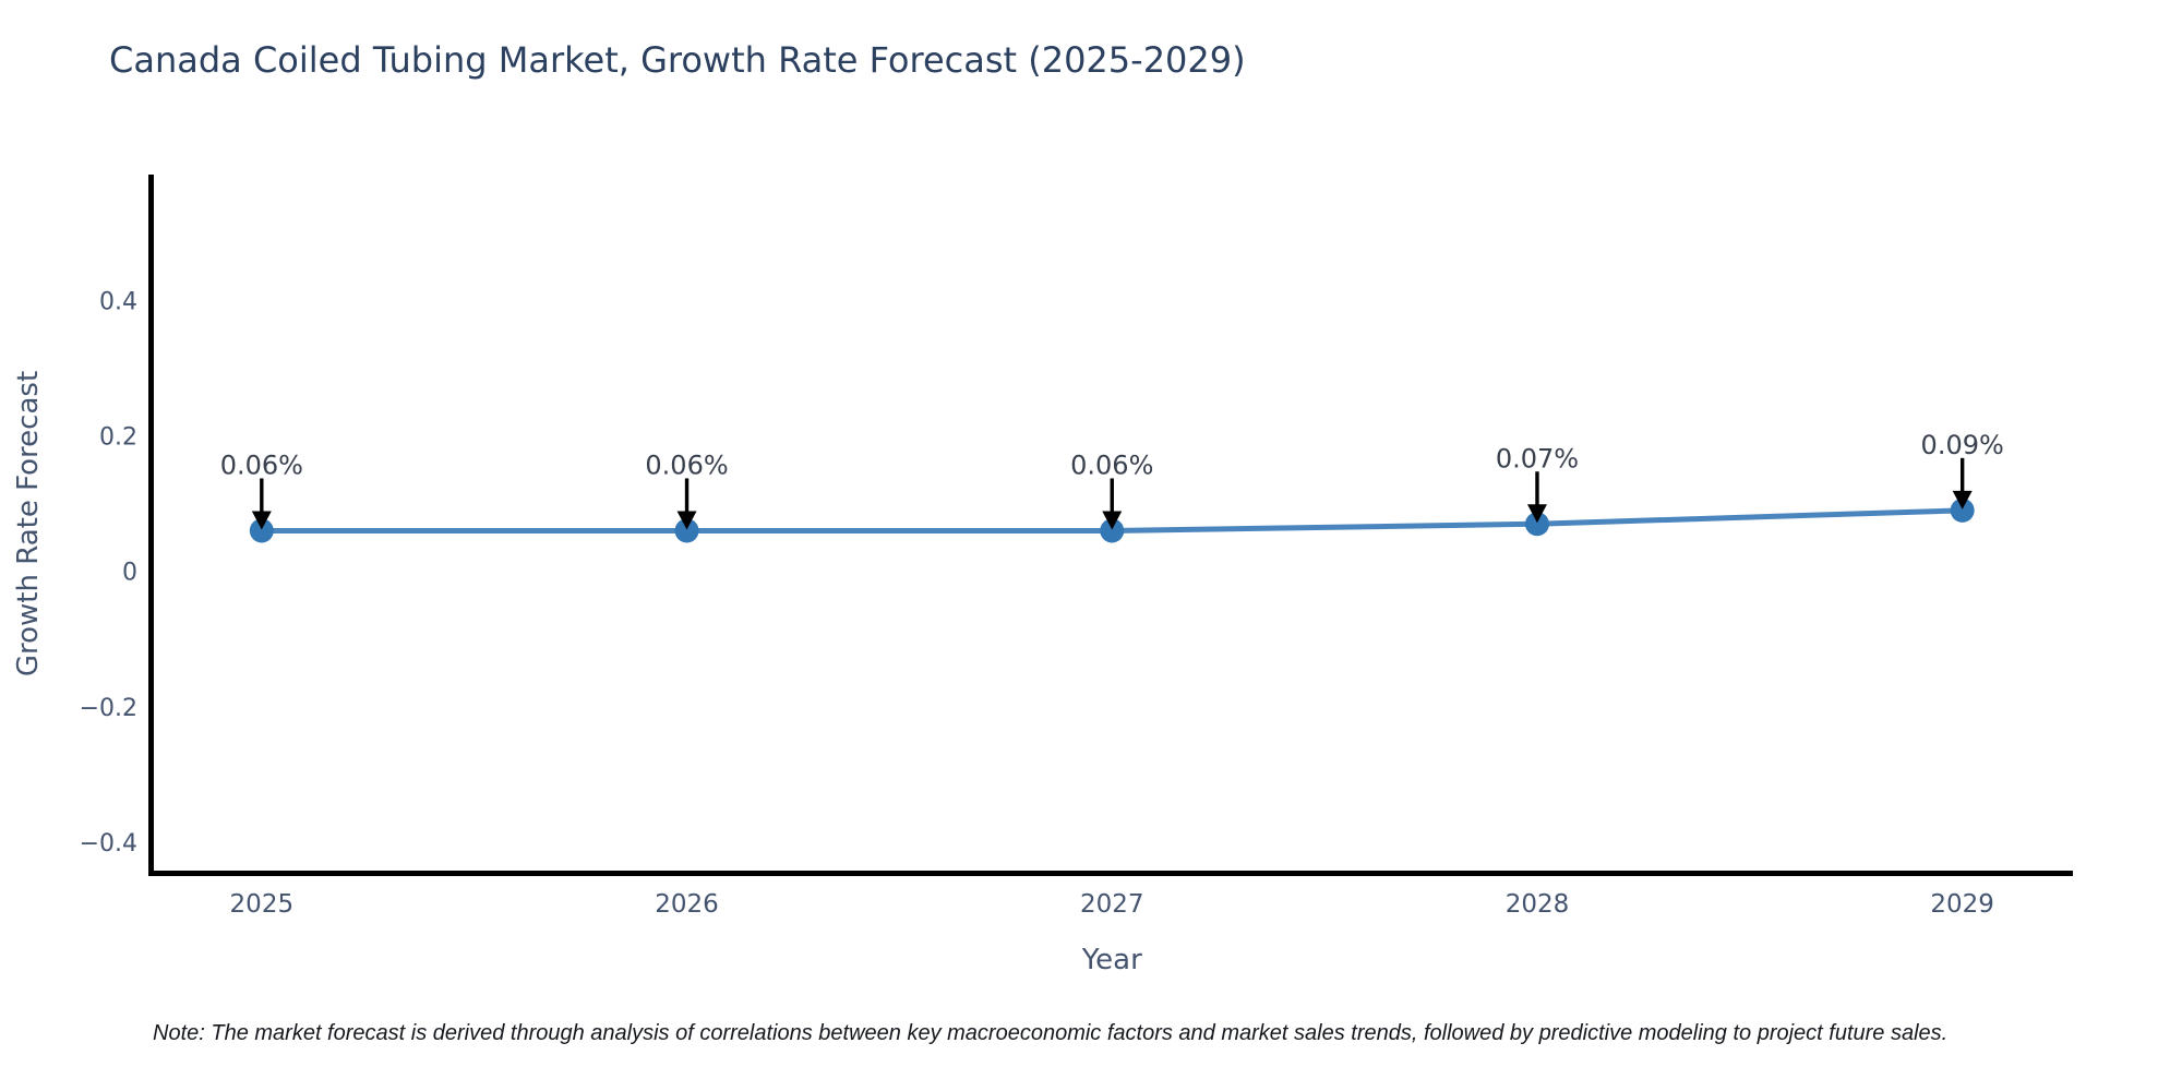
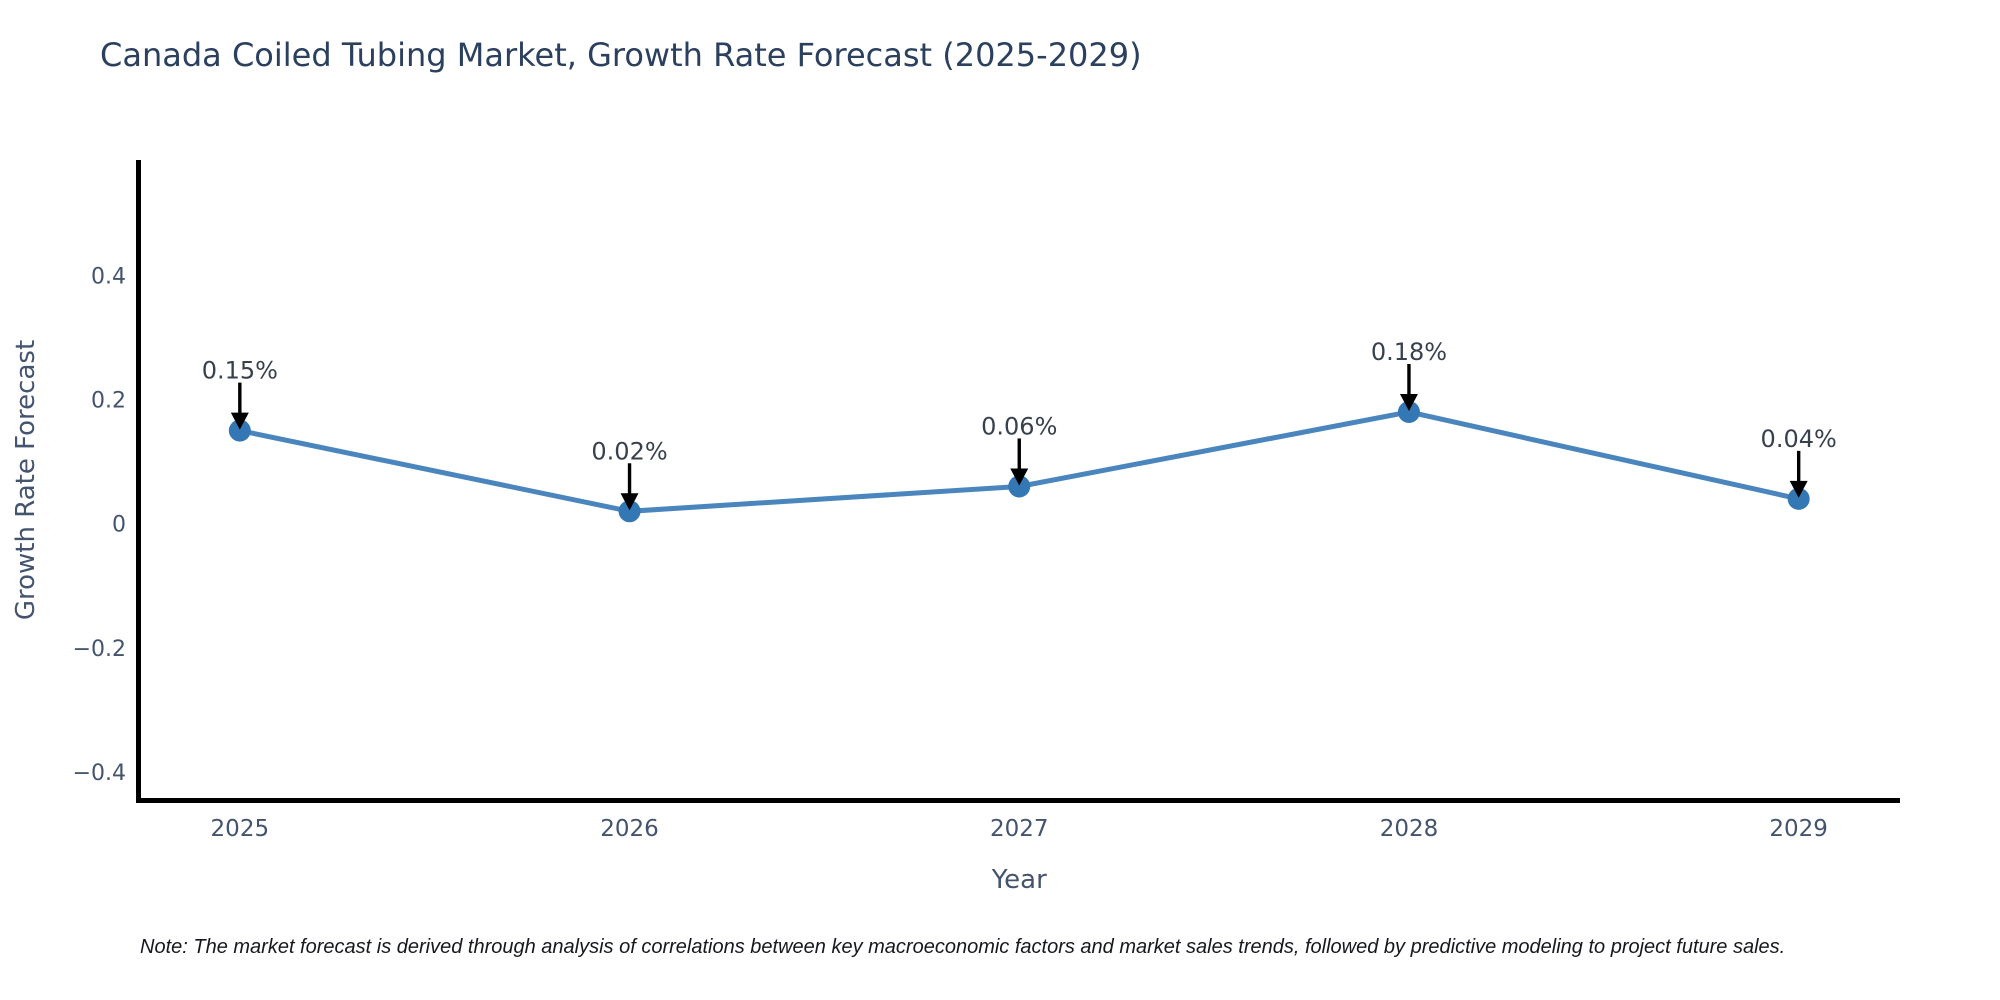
2025: 0.06% -> 0.15%
2026: 0.06% -> 0.02%
2028: 0.07% -> 0.18%
2029: 0.09% -> 0.04%
